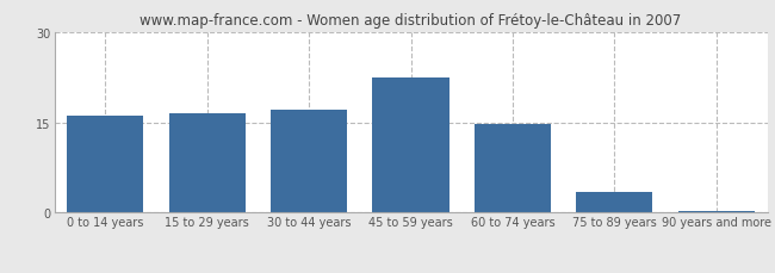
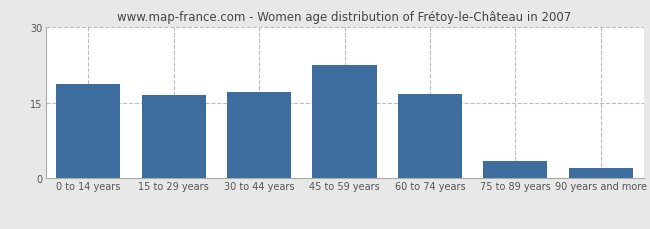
0 to 14 years: 16.0 -> 18.6
60 to 74 years: 14.7 -> 16.6
90 years and more: 0.3 -> 2.0
